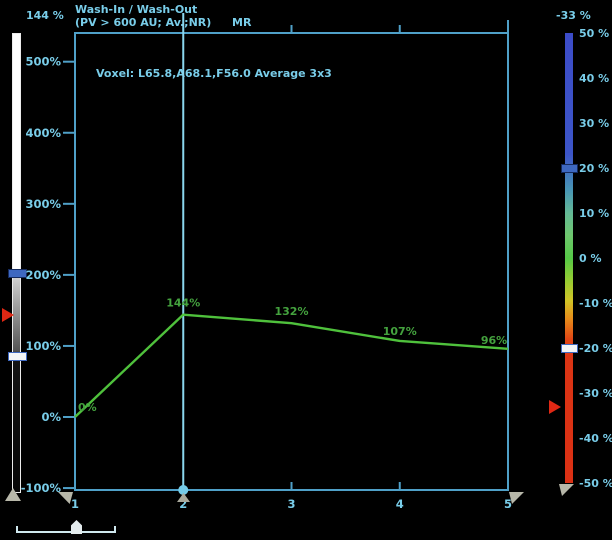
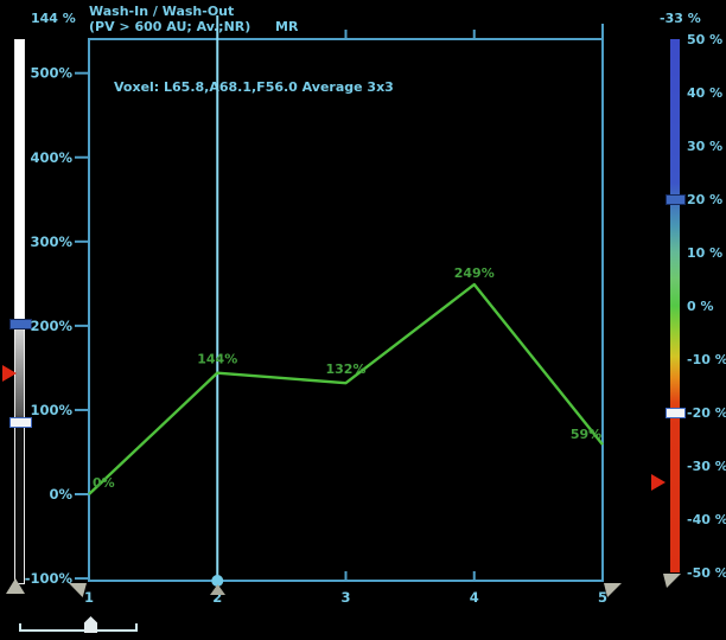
4: 107% -> 249%
5: 96% -> 59%
